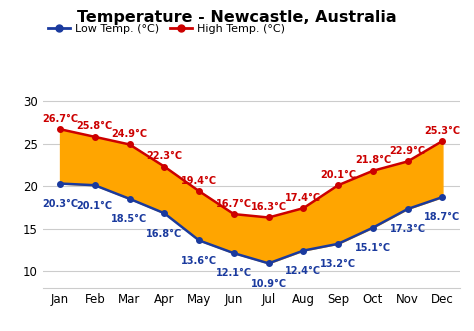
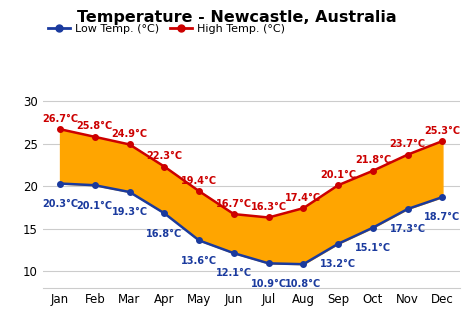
Low Temp. (°C)/Mar: 18.5°C -> 19.3°C
Low Temp. (°C)/Aug: 12.4°C -> 10.8°C
High Temp. (°C)/Nov: 22.9°C -> 23.7°C
